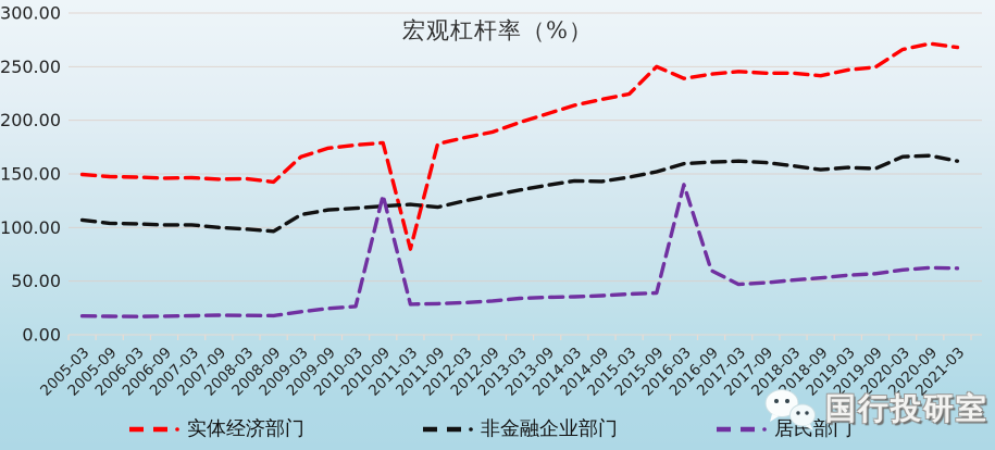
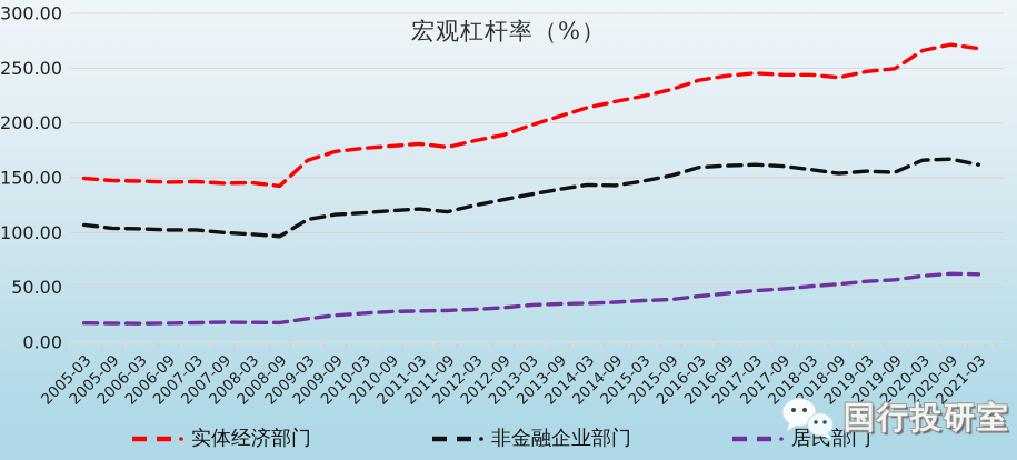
居民部门/2010-09: 130 -> 30
实体经济部门/2011-03: 80 -> 180
实体经济部门/2015-09: 250 -> 230
居民部门/2016-03: 140 -> 40
居民部门/2016-09: 60 -> 40
